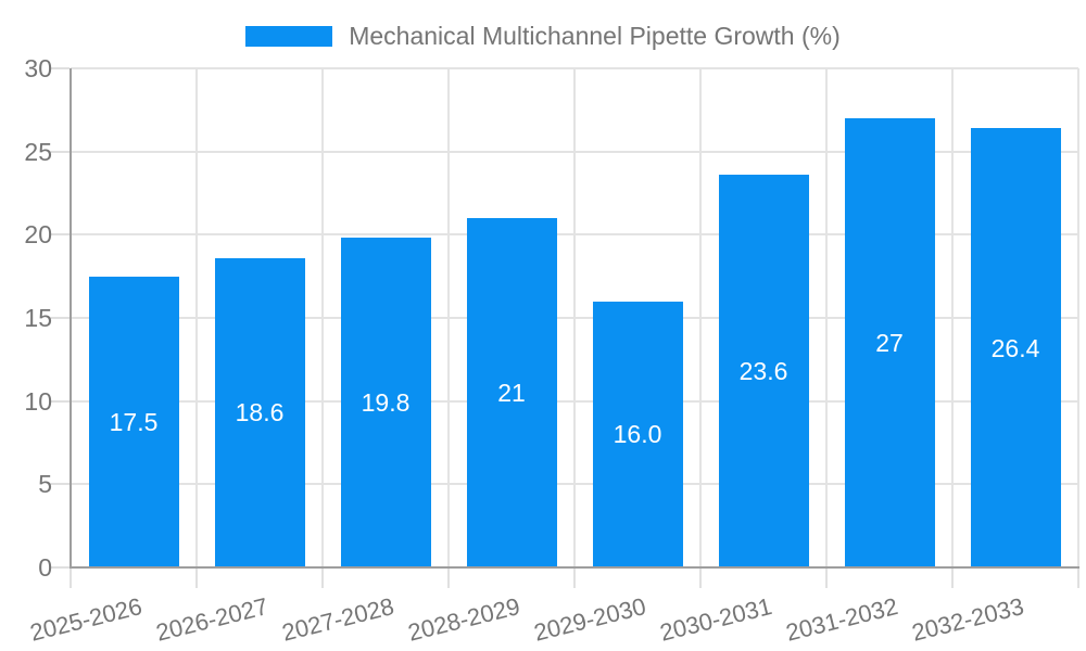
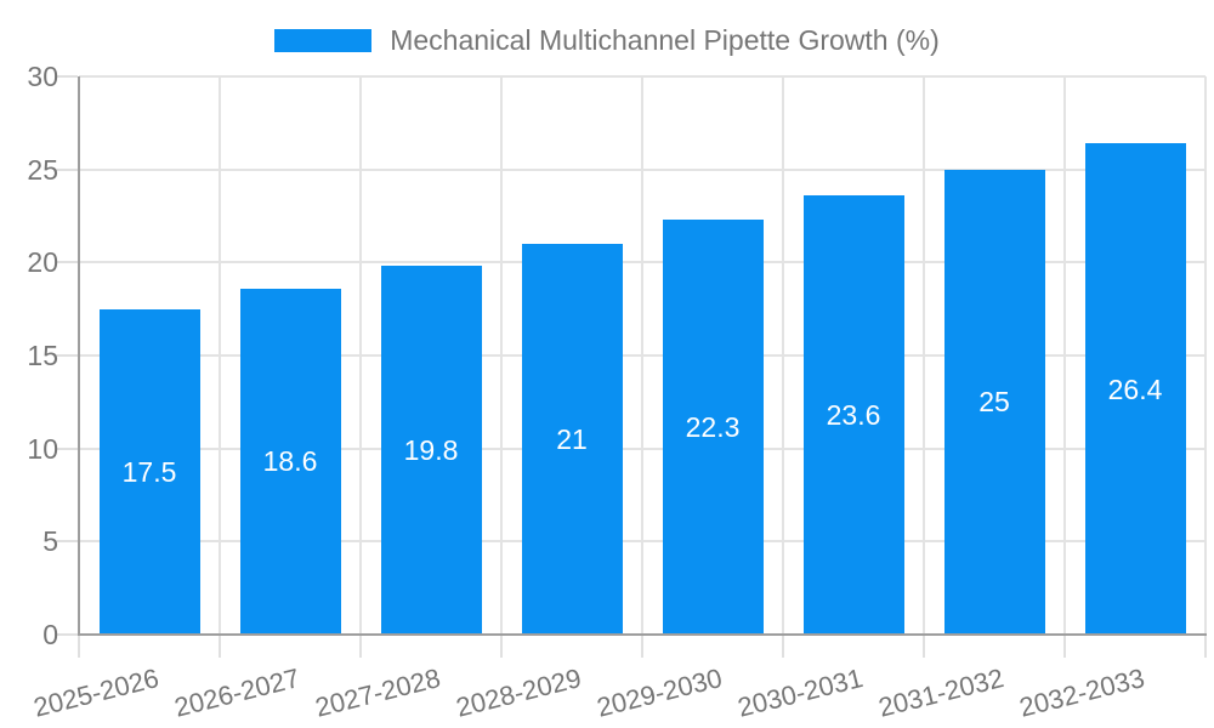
2029-2030: 16.0 -> 22.3
2031-2032: 27 -> 25
